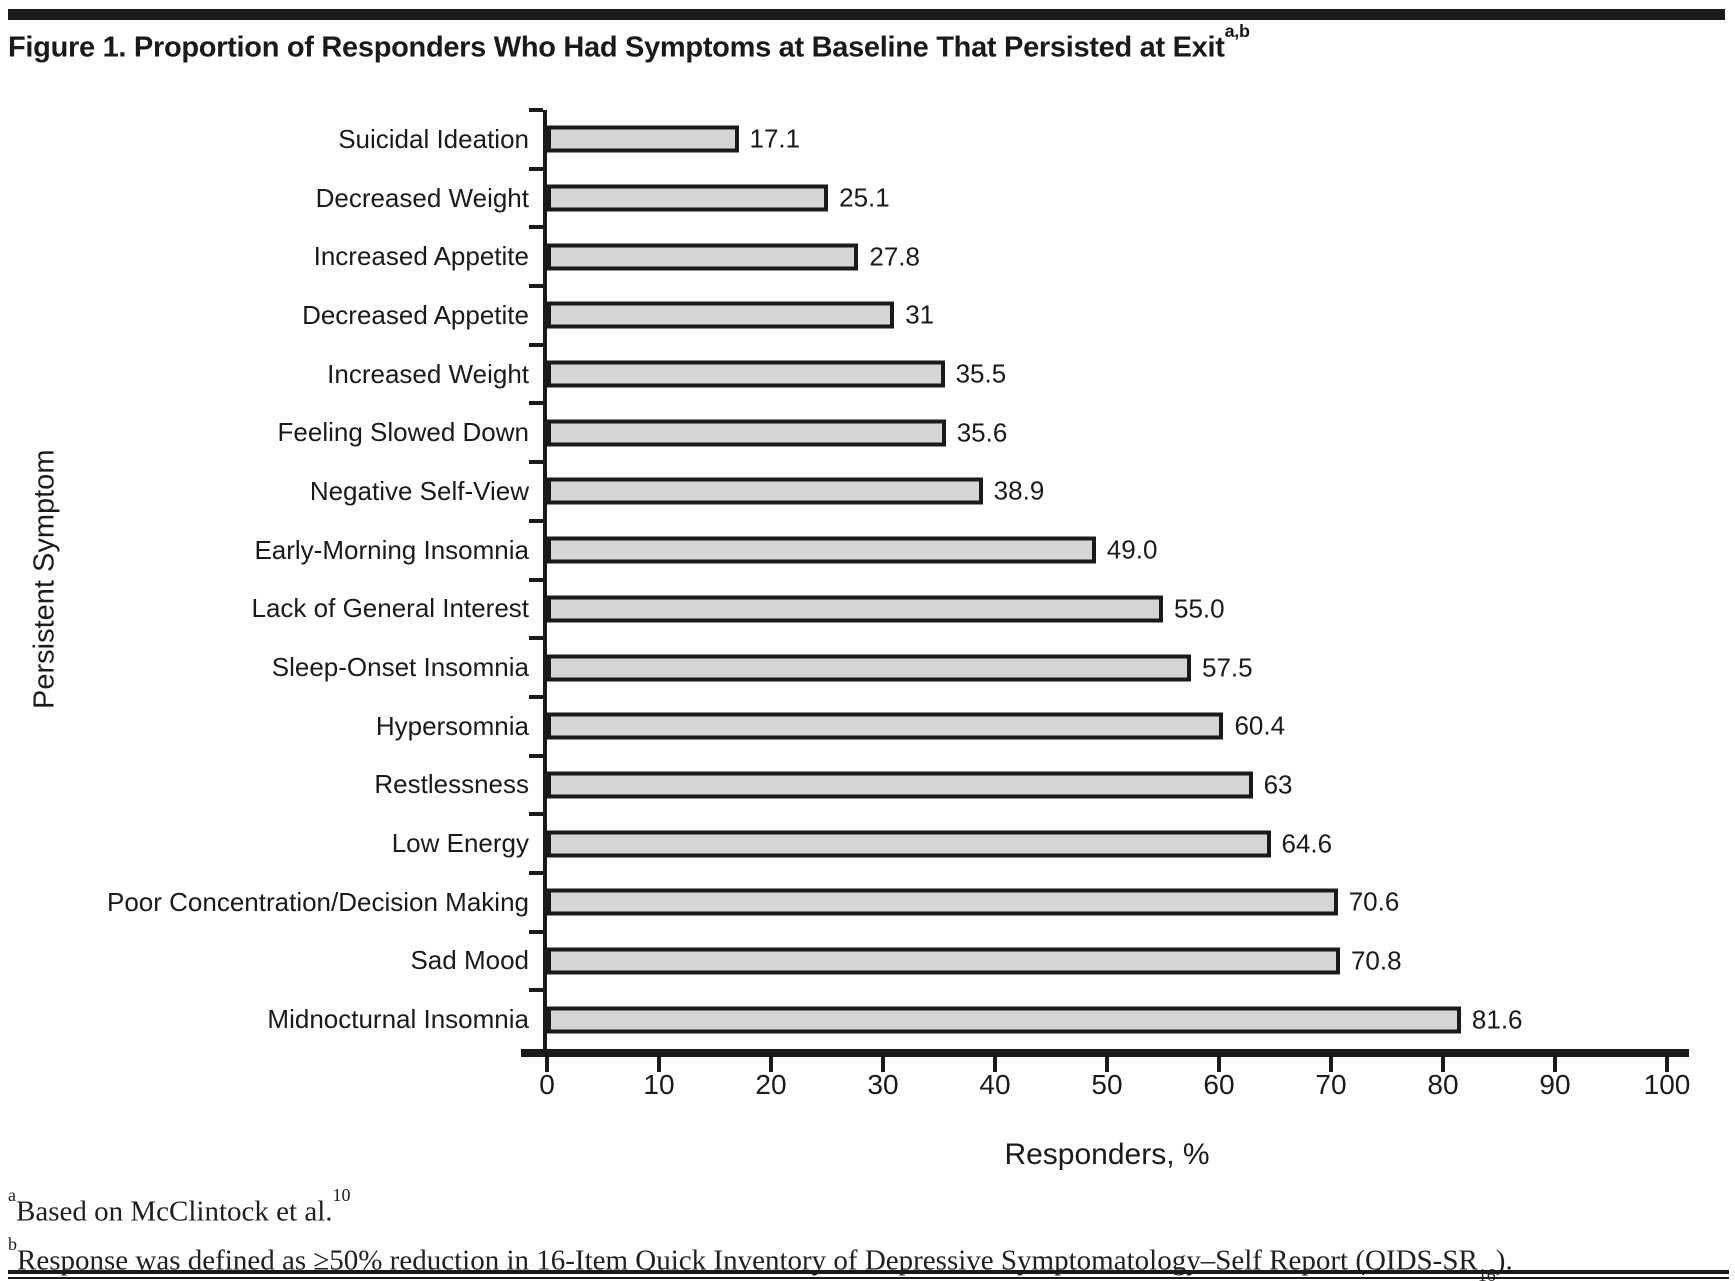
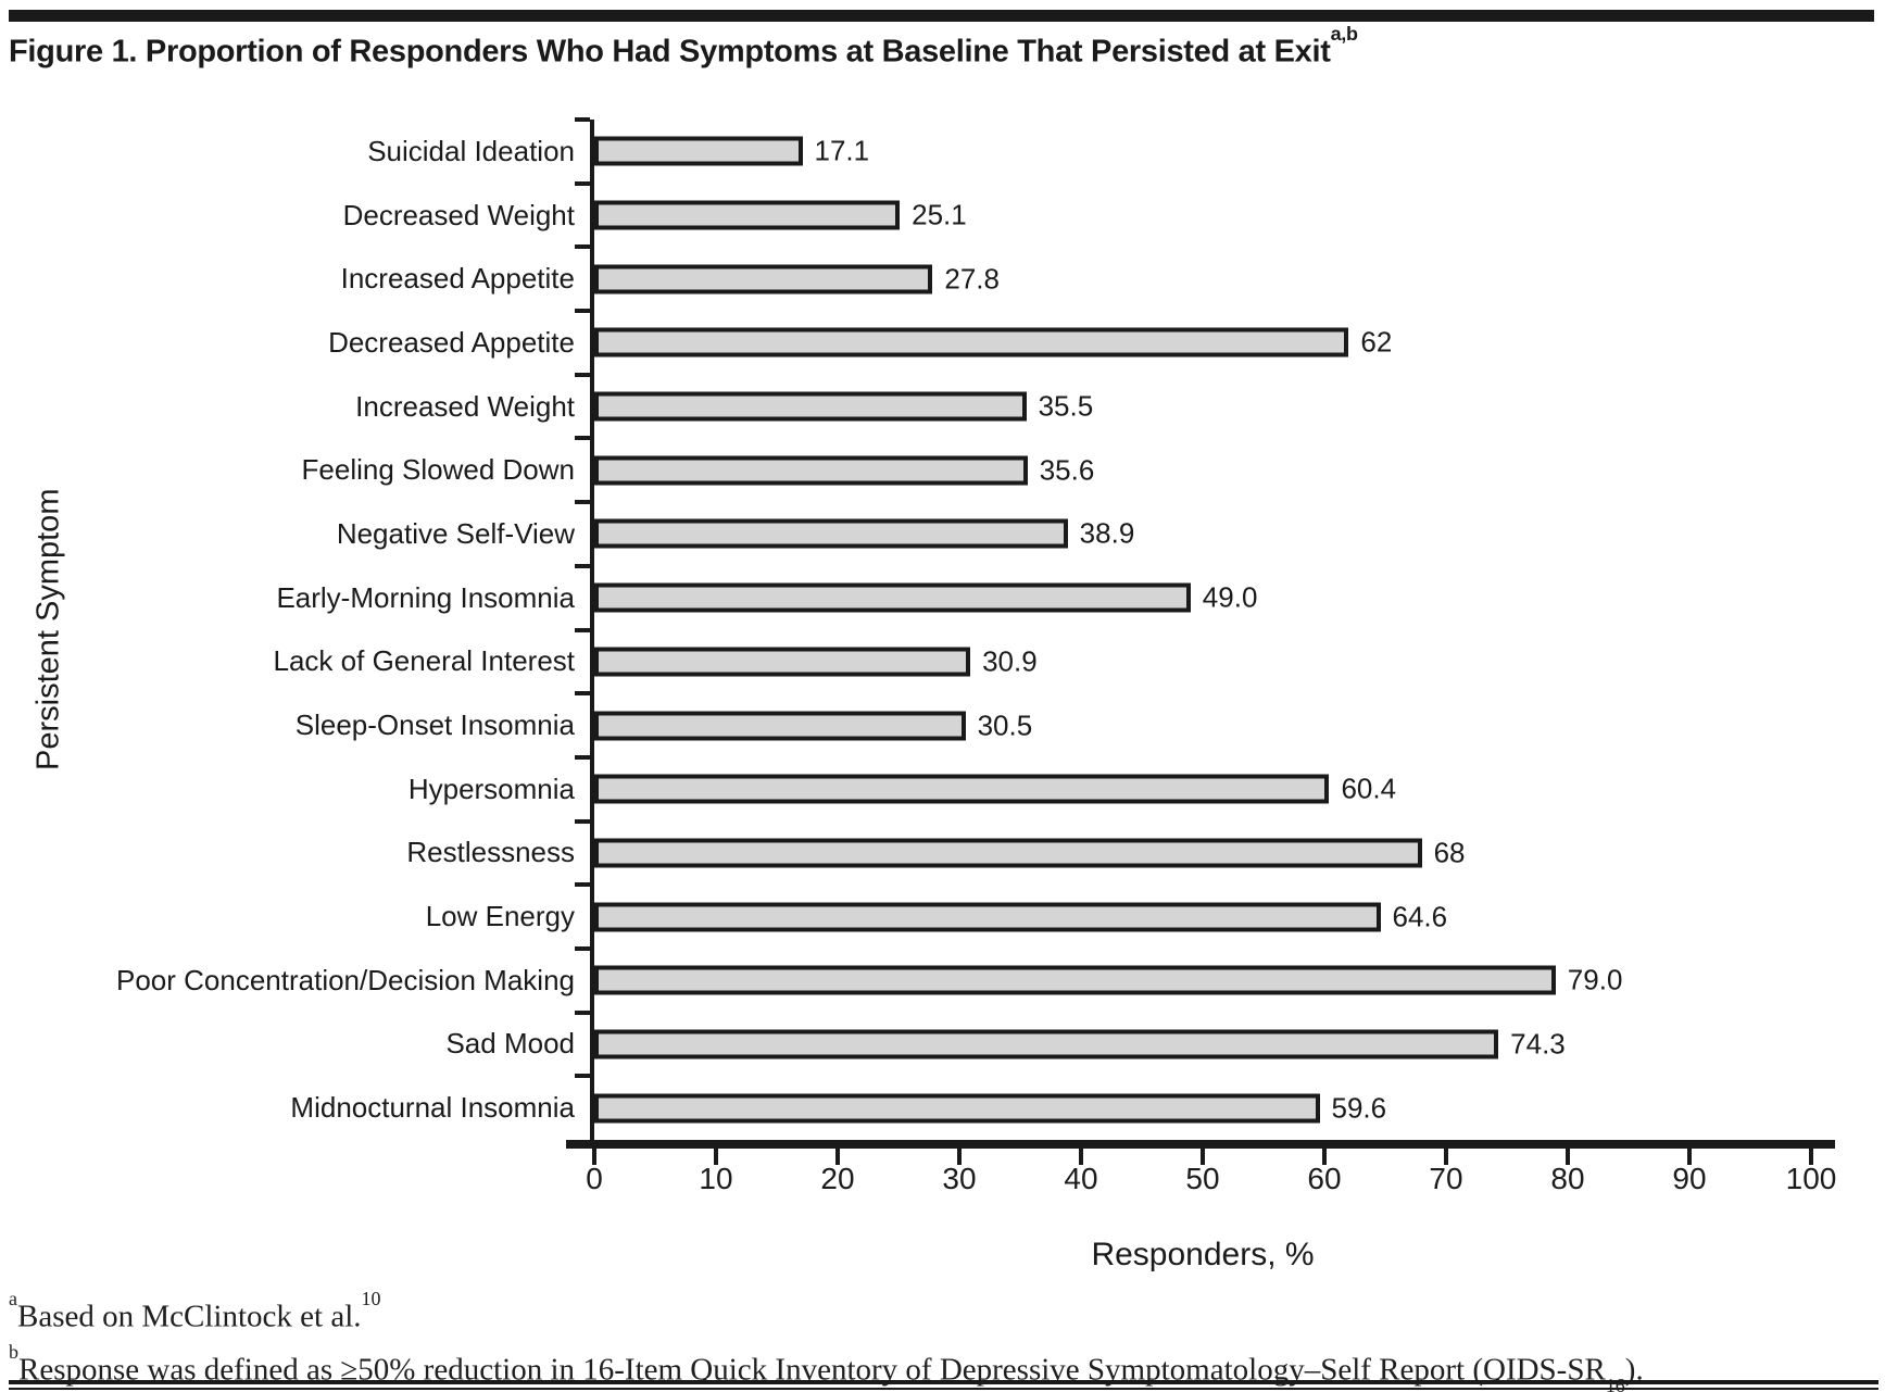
Decreased Appetite: 31 -> 62
Lack of General Interest: 55.0 -> 30.9
Sleep-Onset Insomnia: 57.5 -> 30.5
Restlessness: 63 -> 68
Poor Concentration/Decision Making: 70.6 -> 79.0
Sad Mood: 70.8 -> 74.3
Midnocturnal Insomnia: 81.6 -> 59.6
